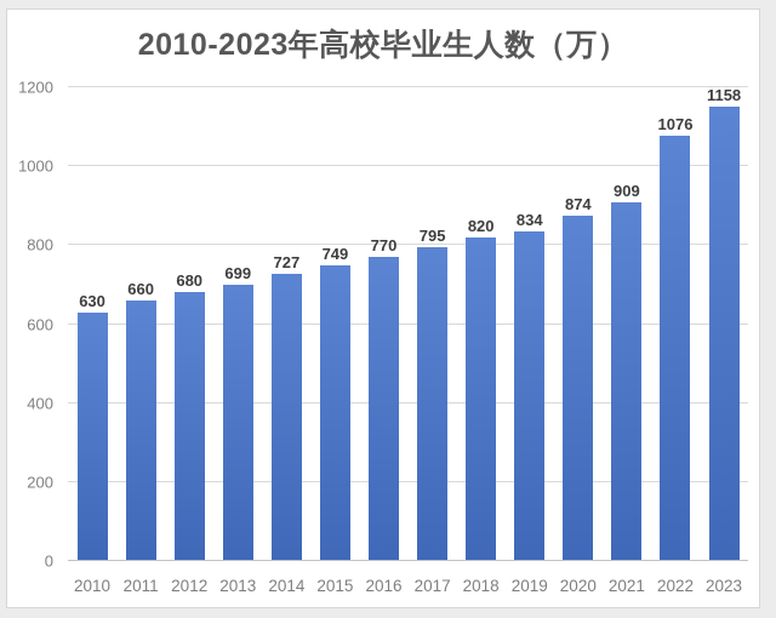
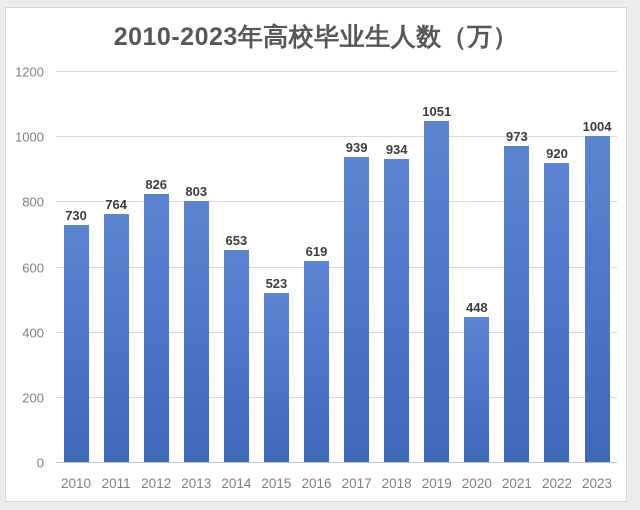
2010: 630 -> 730
2011: 660 -> 764
2012: 680 -> 826
2013: 699 -> 803
2014: 727 -> 653
2015: 749 -> 523
2016: 770 -> 619
2017: 795 -> 939
2018: 820 -> 934
2019: 834 -> 1051
2020: 874 -> 448
2021: 909 -> 973
2022: 1076 -> 920
2023: 1158 -> 1004
